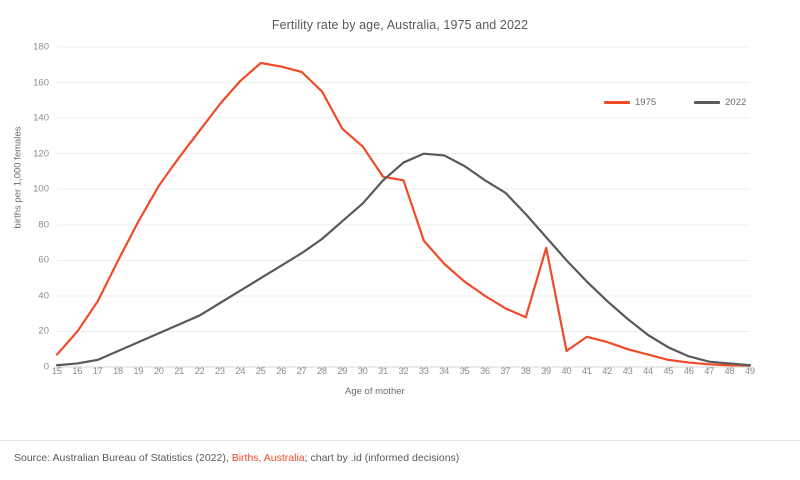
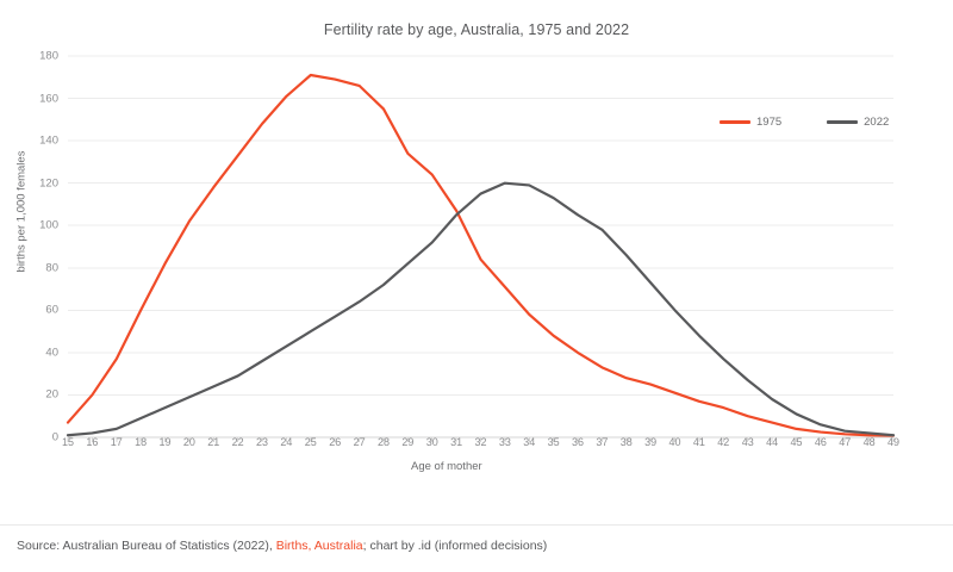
1975/32: 105 -> 84
1975/39: 67 -> 25
1975/40: 9 -> 21
